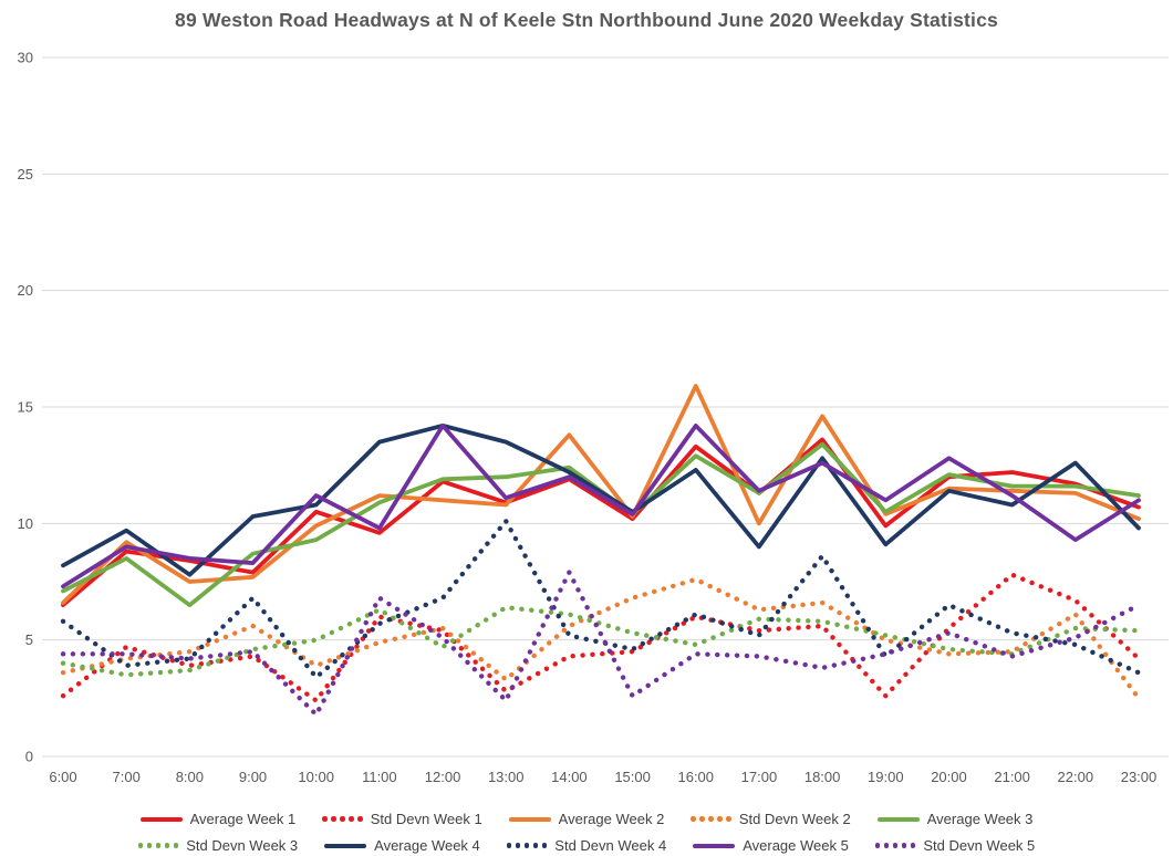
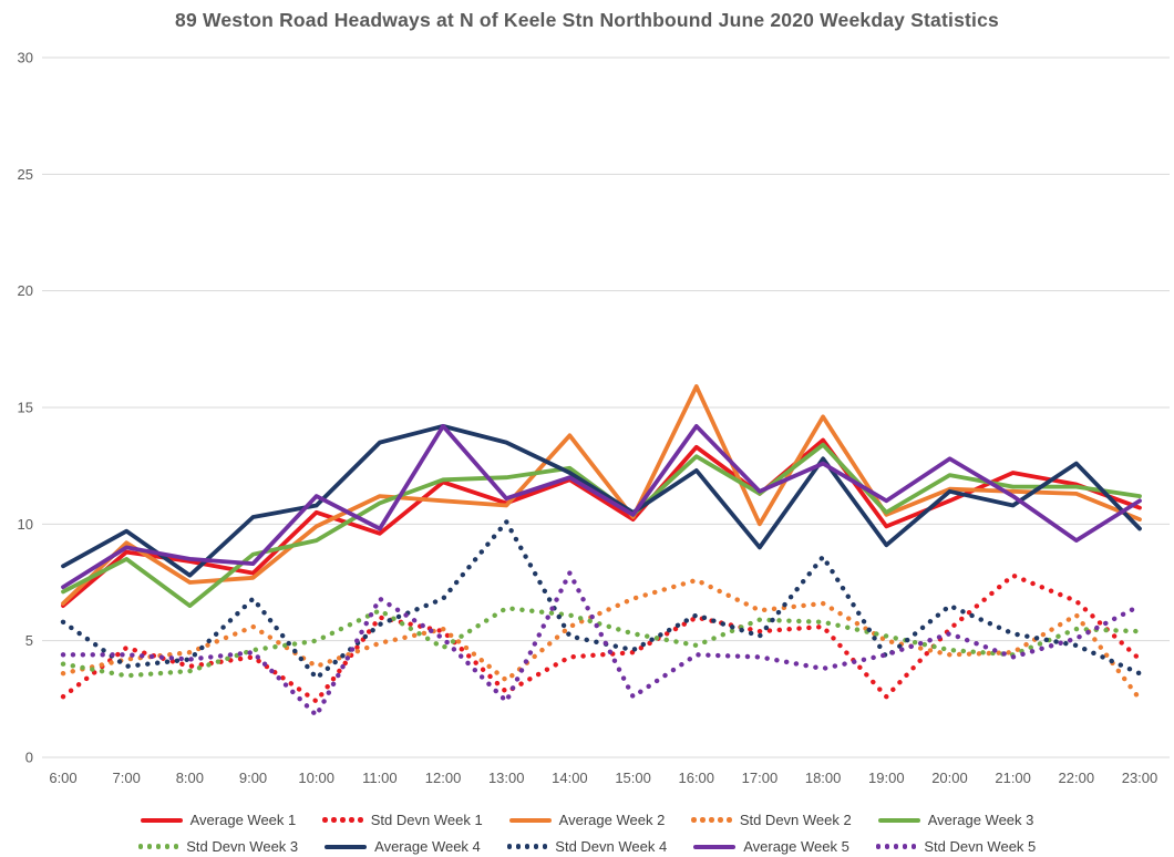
Average Week 1/20:00: 12.0 -> 11.0
